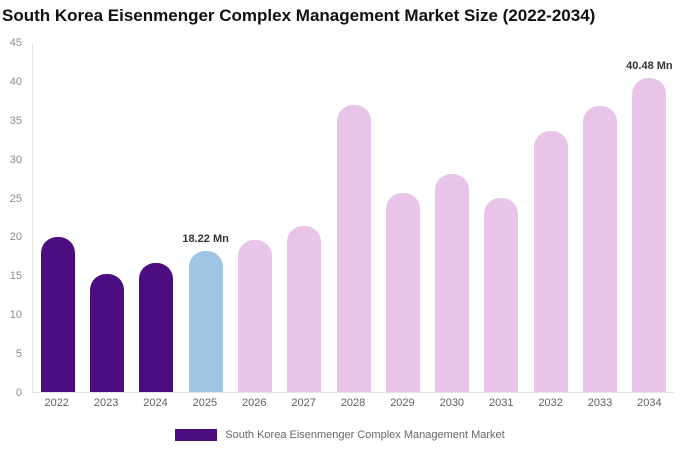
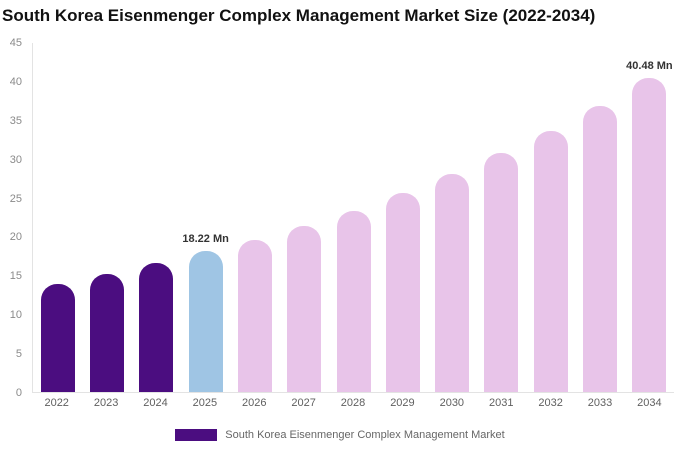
2022: 20 -> 14
2028: 37 -> 23
2031: 25 -> 31
